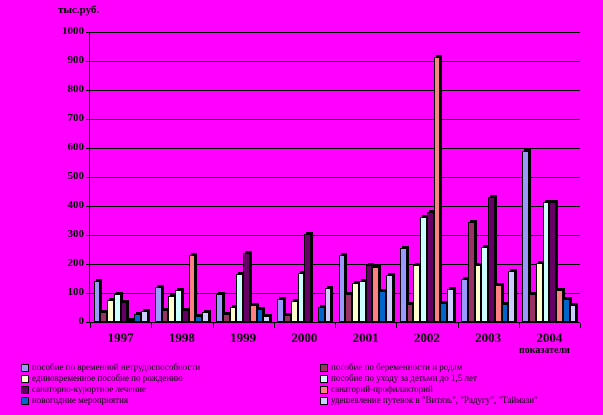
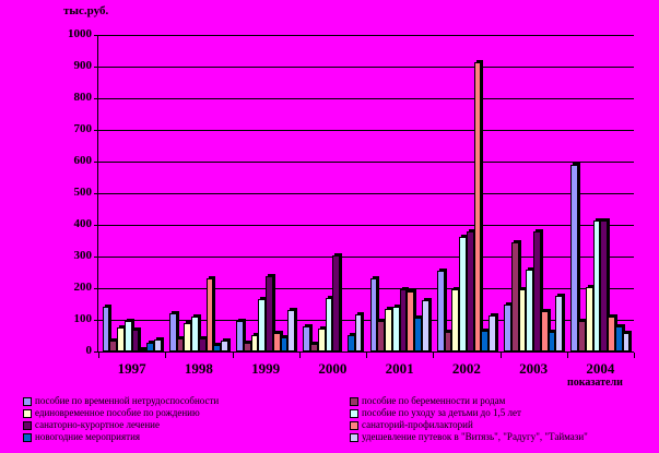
удешевление путевок в "Витязь", "Радугу", "Таймази"/1999: 20 -> 130
санаторно-курортное лечение/2003: 430 -> 380
